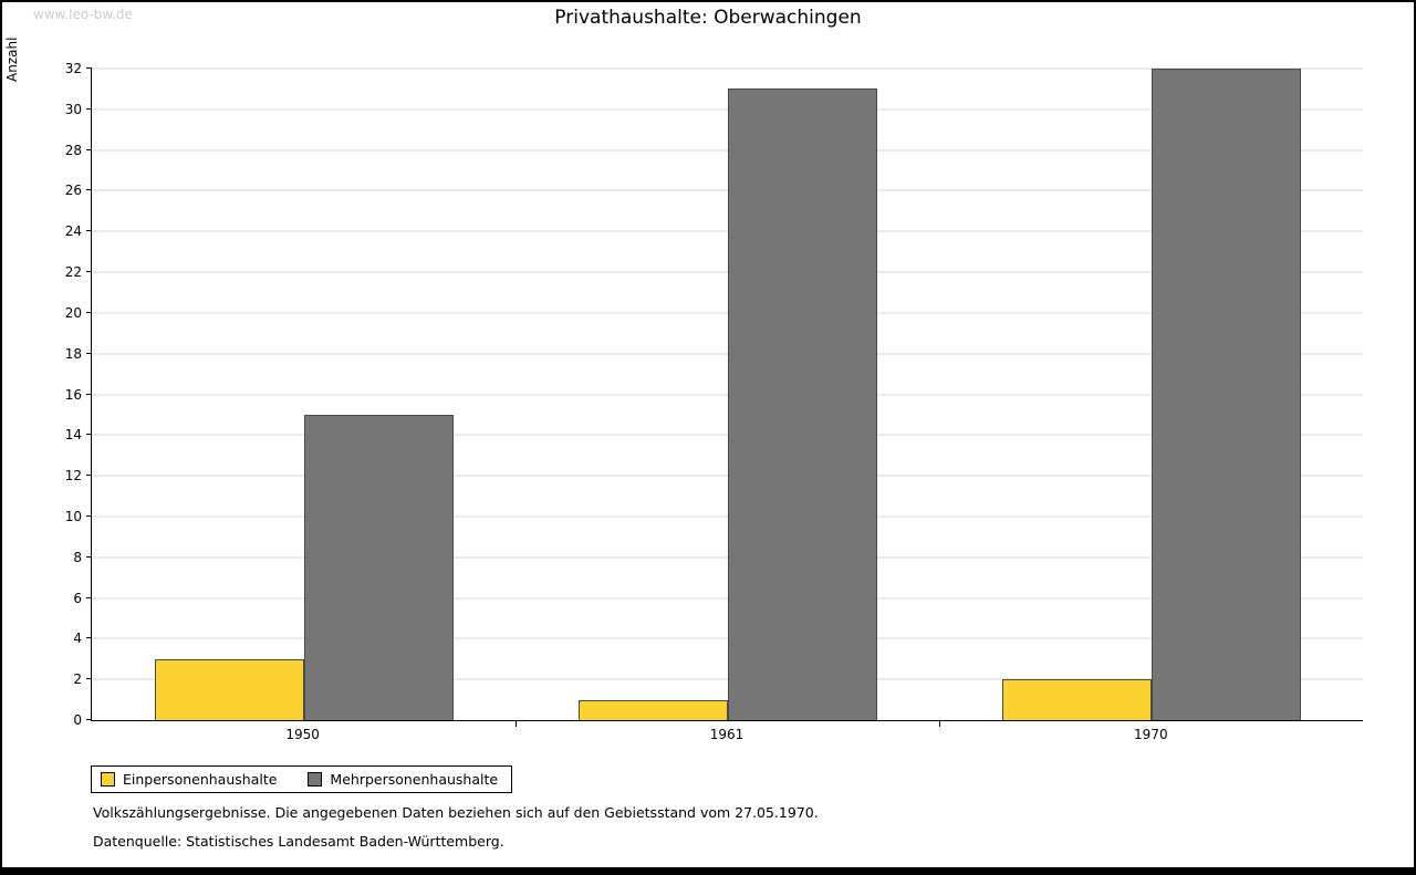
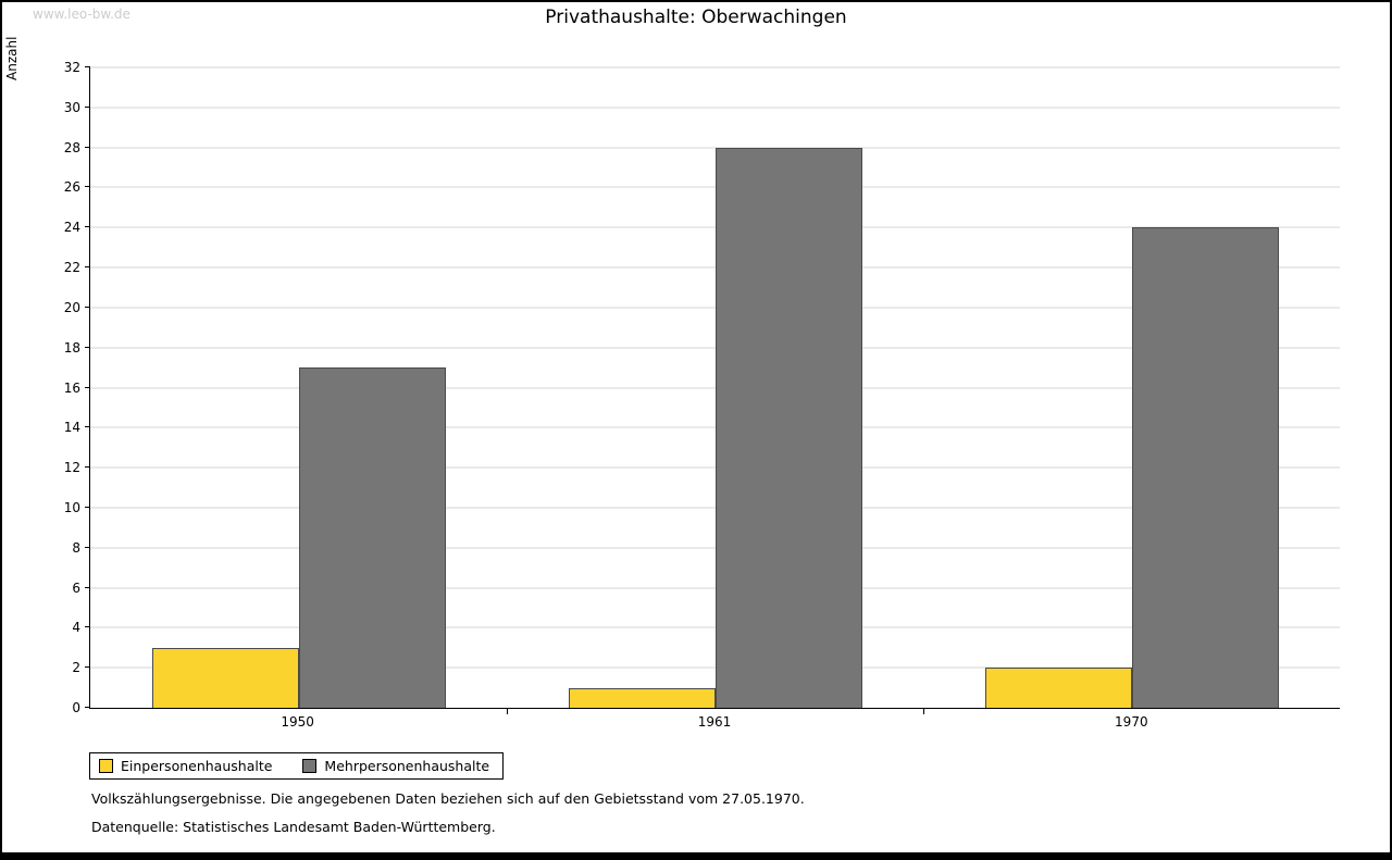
Mehrpersonenhaushalte/1950: 15 -> 17
Mehrpersonenhaushalte/1961: 31 -> 28
Mehrpersonenhaushalte/1970: 32 -> 24
